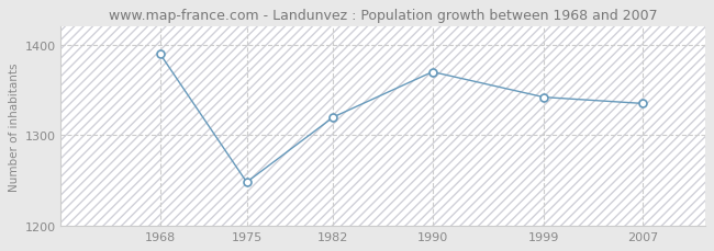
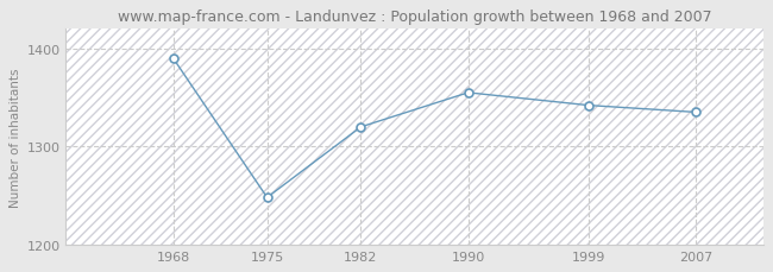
1990: 1370 -> 1355
